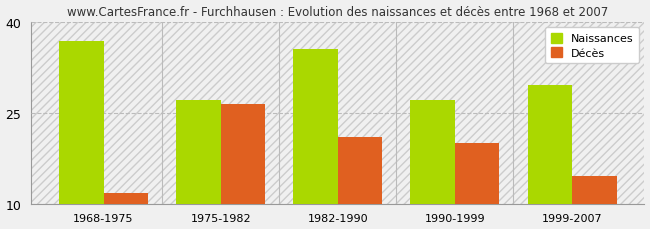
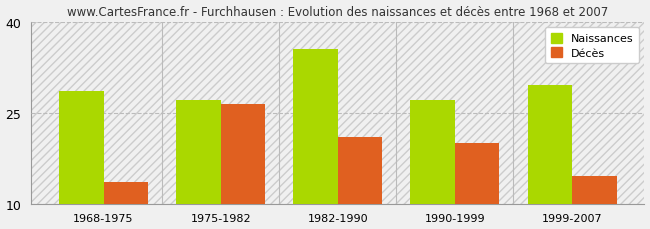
Naissances/1968-1975: 36.8 -> 28.5
Décès/1968-1975: 11.8 -> 13.5
